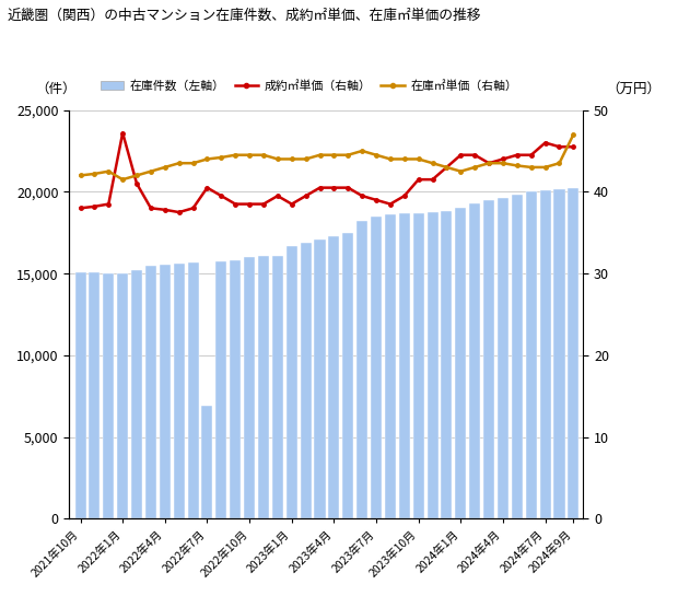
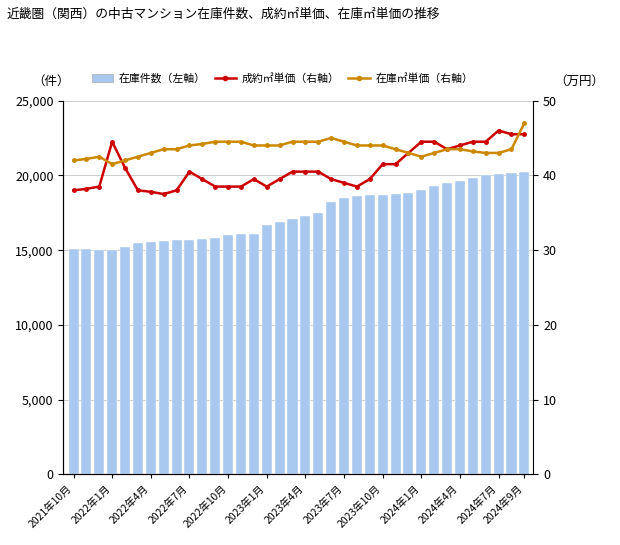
成約㎡単価（右軸）/2022年1月: 47.2 -> 44.5
在庫件数（左軸）/2022年7月: 6,900 -> 15,700
